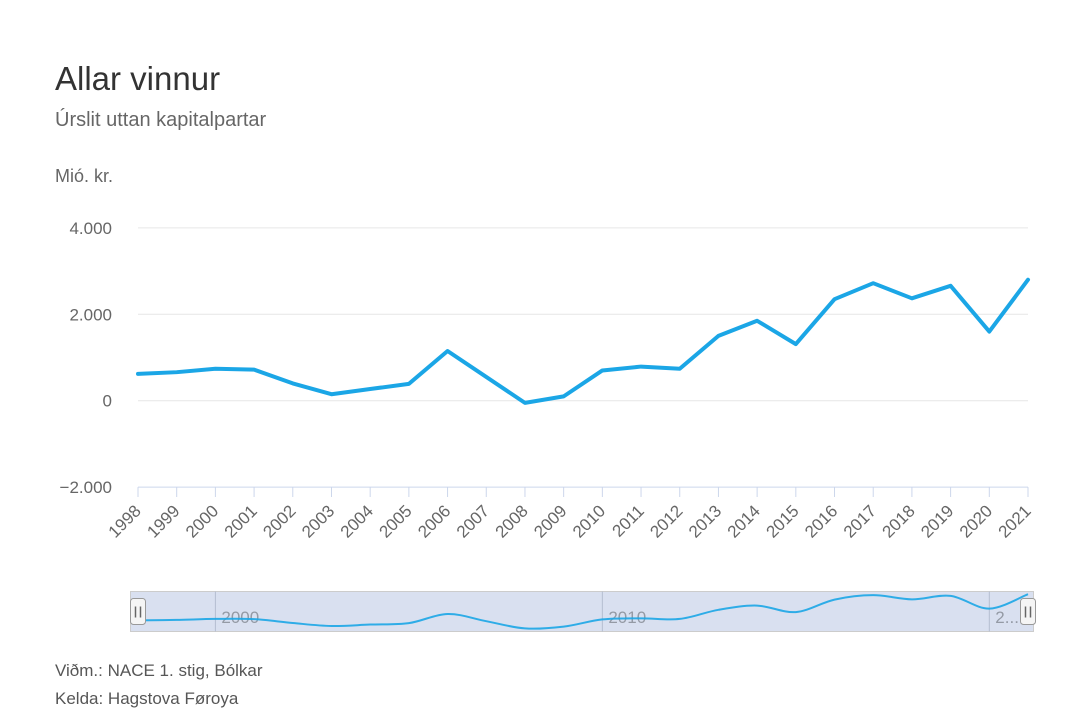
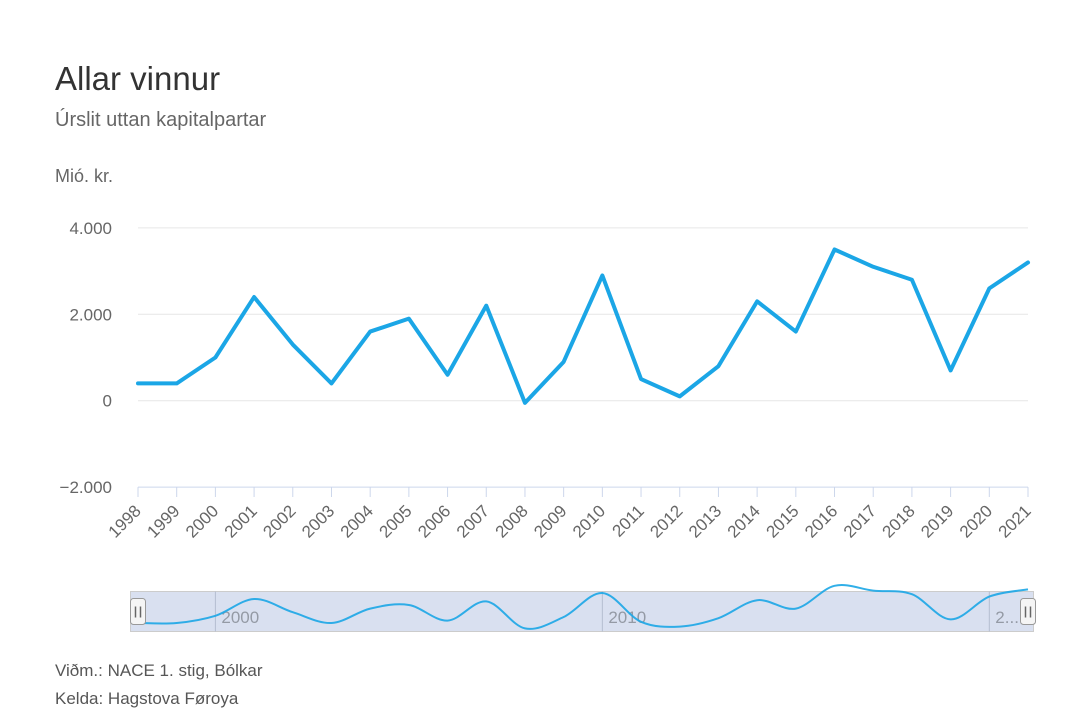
1998: 600 -> 400
1999: 700 -> 400
2000: 700 -> 1000
2001: 700 -> 2400
2002: 400 -> 1300
2003: 200 -> 400
2004: 300 -> 1600
2005: 400 -> 1900
2006: 1200 -> 600
2007: 600 -> 2200
2009: 100 -> 900
2010: 700 -> 2900
2011: 800 -> 500
2012: 700 -> 100
2013: 1500 -> 800
2014: 1800 -> 2300
2015: 1300 -> 1600
2016: 2400 -> 3500
2017: 2700 -> 3100
2018: 2400 -> 2800
2019: 2700 -> 700
2020: 1600 -> 2600
2021: 2800 -> 3200
